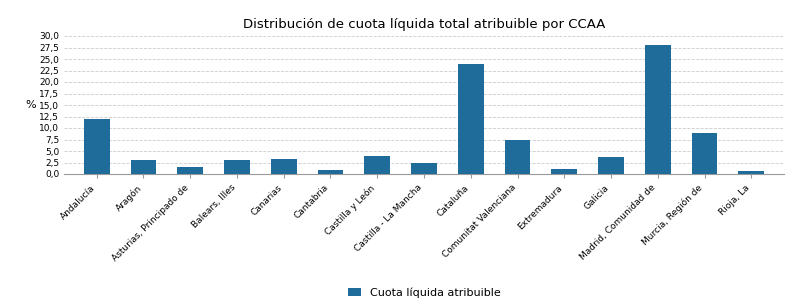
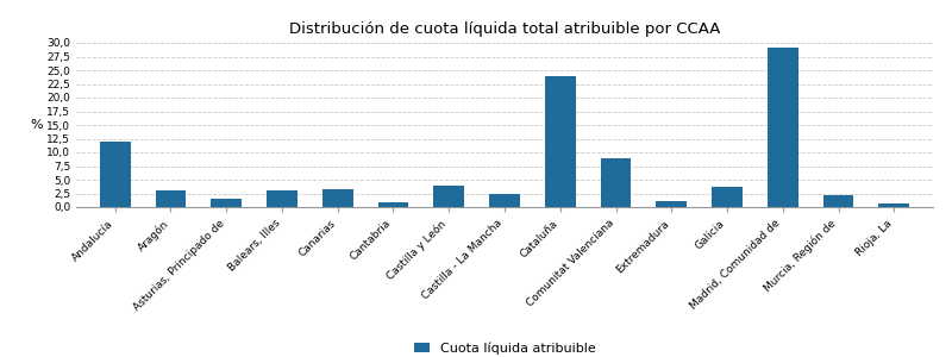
Comunitat Valenciana: 7,5 -> 8,9
Madrid, Comunidad de: 28,0 -> 29,2
Murcia, Región de: 9,0 -> 2,1
